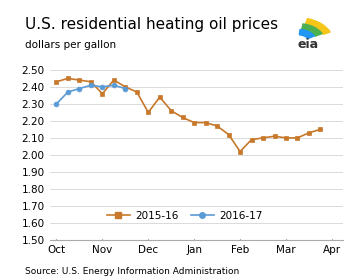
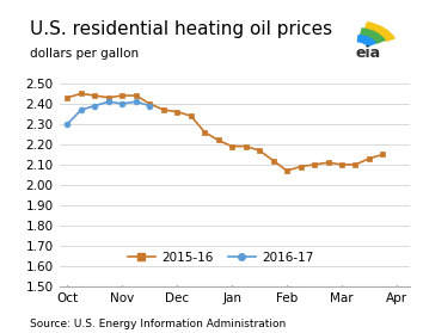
2015-16/Nov: 2.36 -> 2.44
2015-16/Dec: 2.25 -> 2.36
2015-16/Feb: 2.02 -> 2.07
